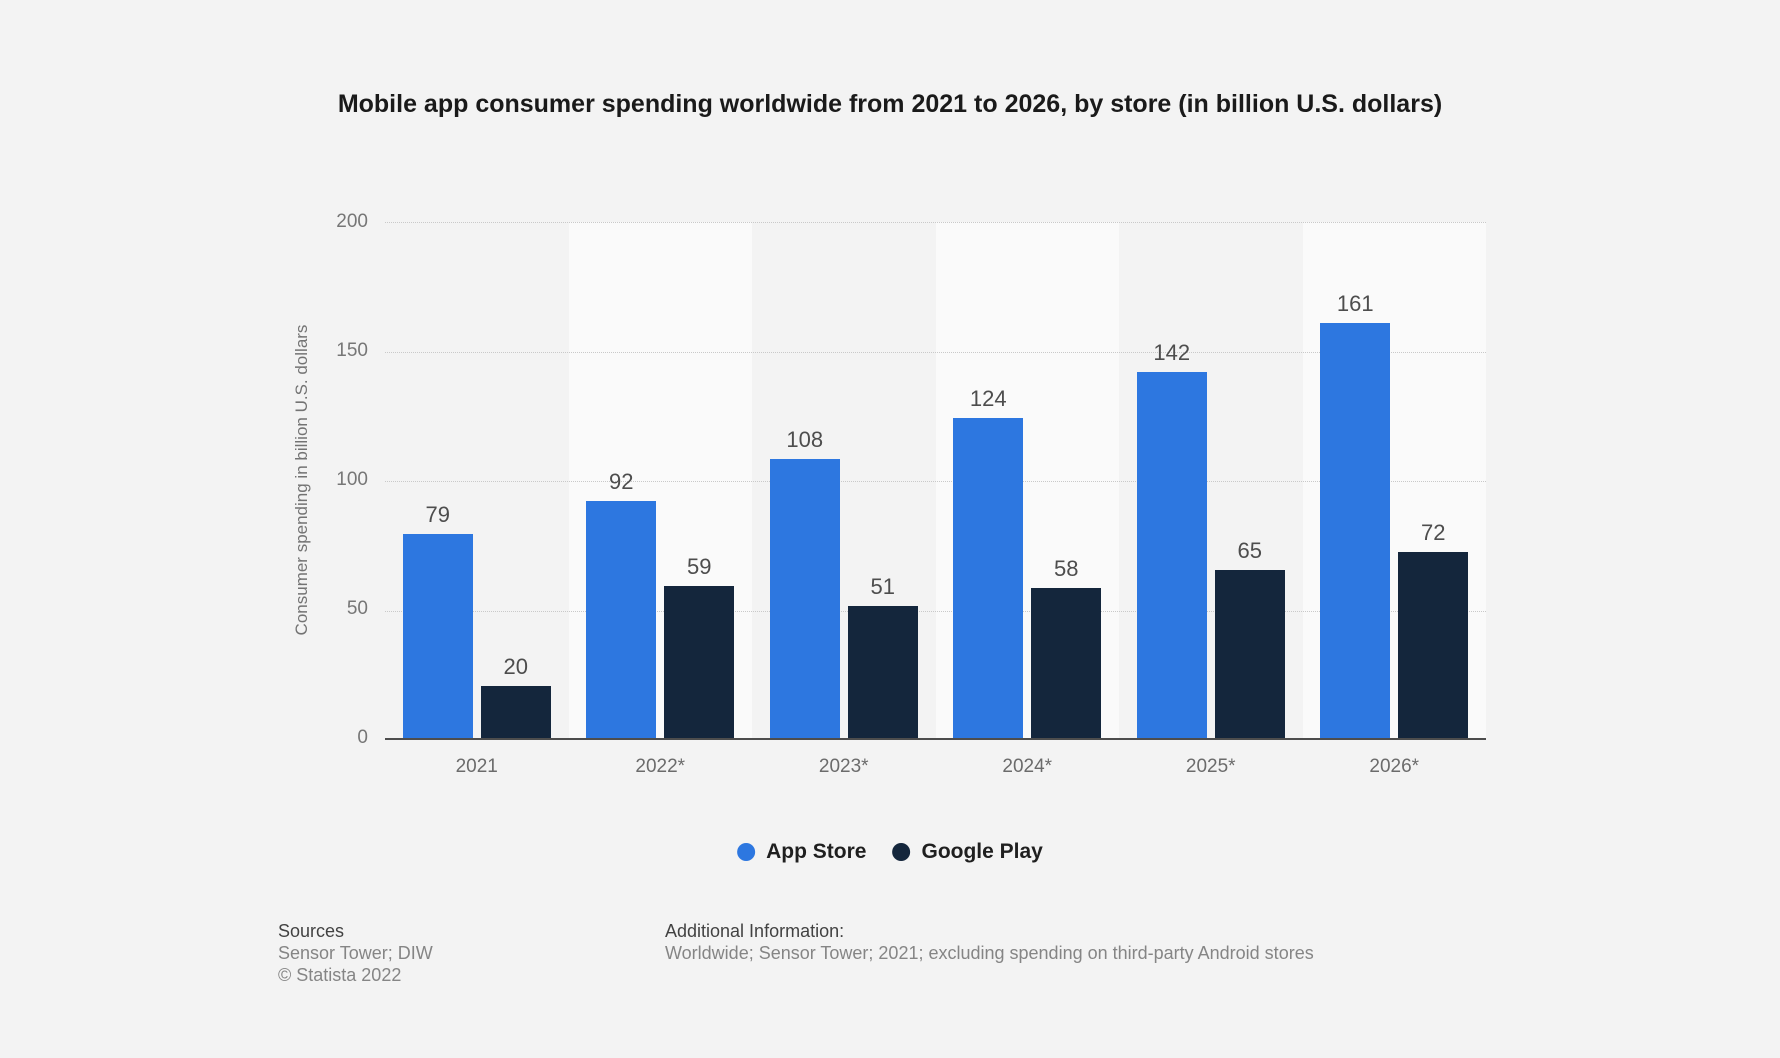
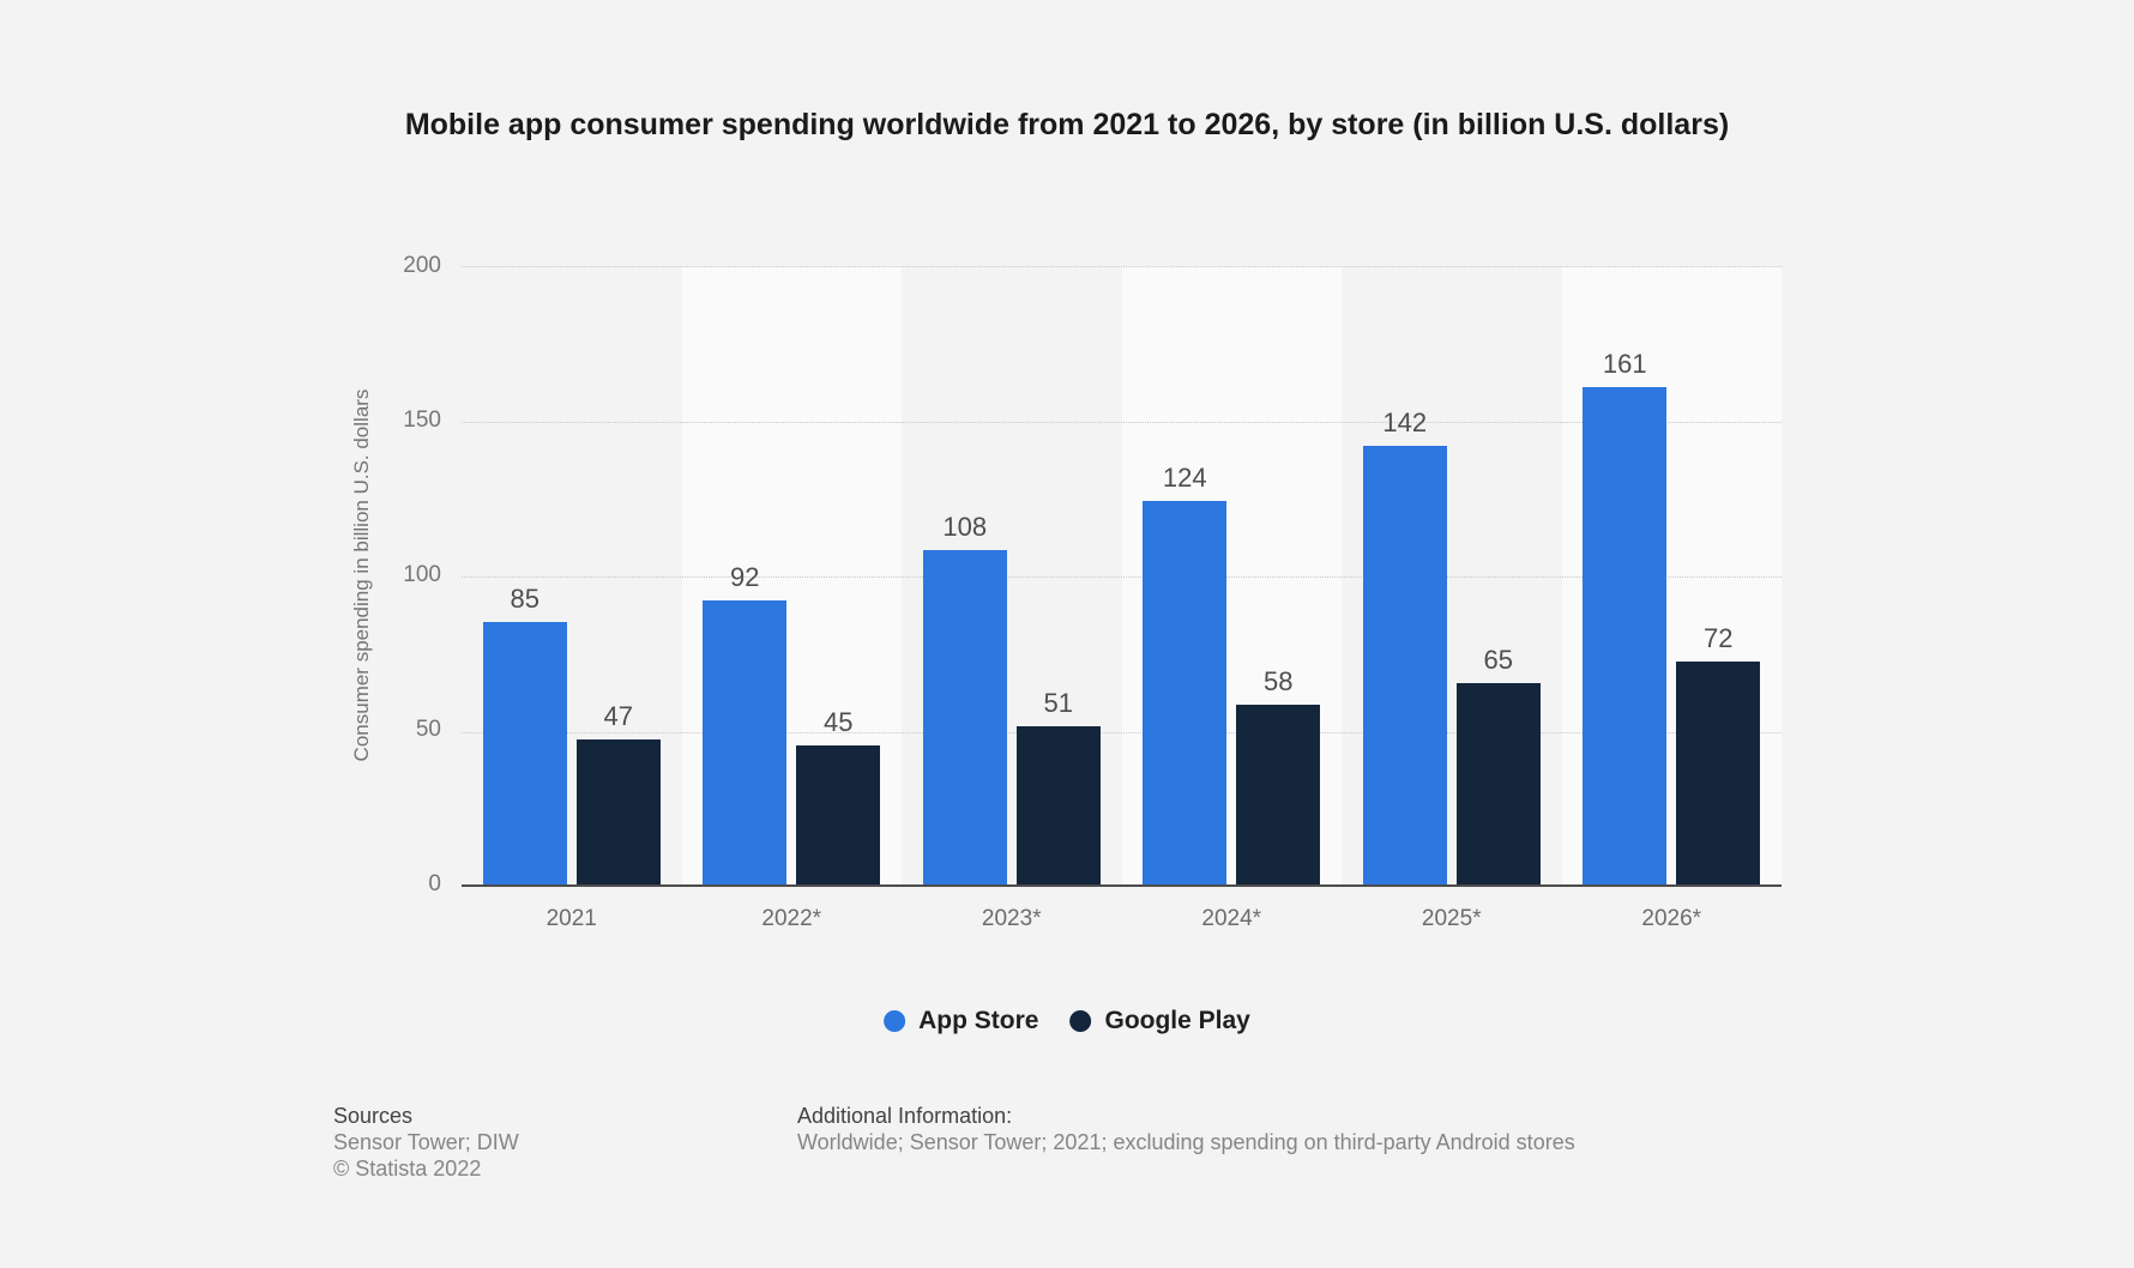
App Store/2021: 79 -> 85
Google Play/2021: 20 -> 47
Google Play/2022*: 59 -> 45
